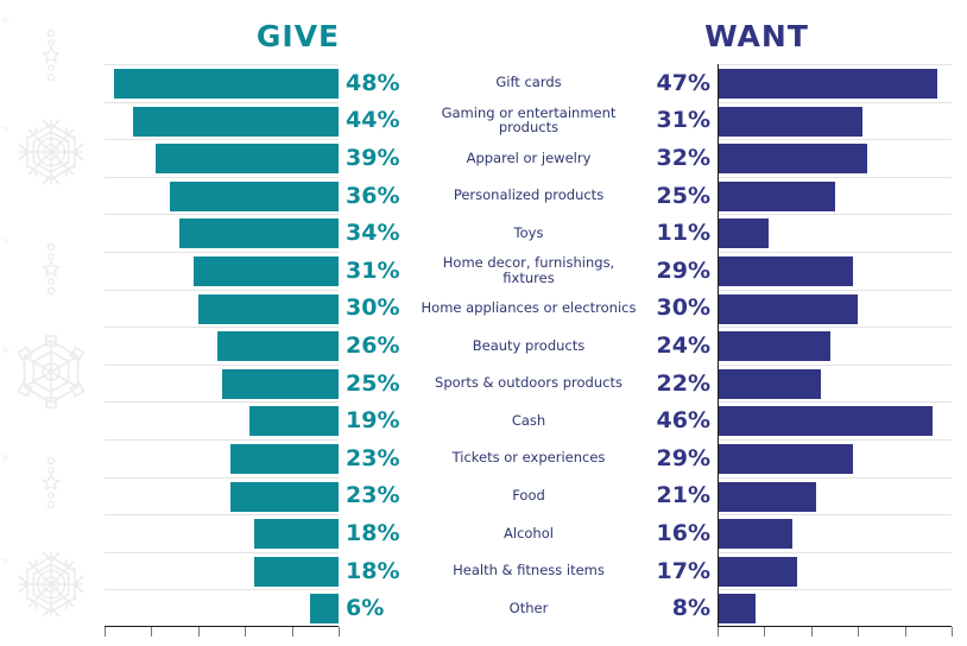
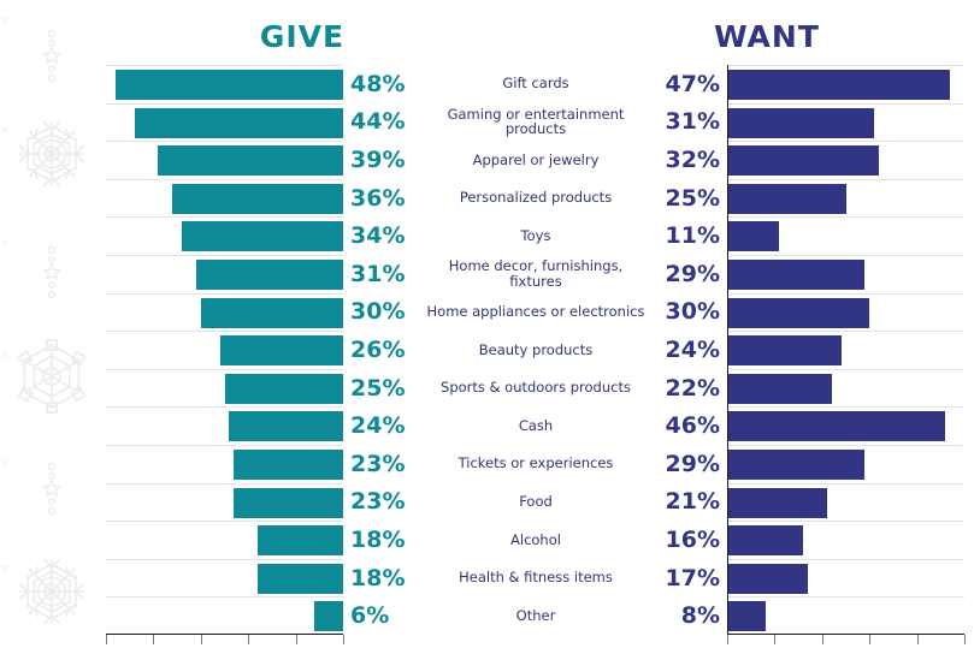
GIVE/Cash: 19% -> 24%
